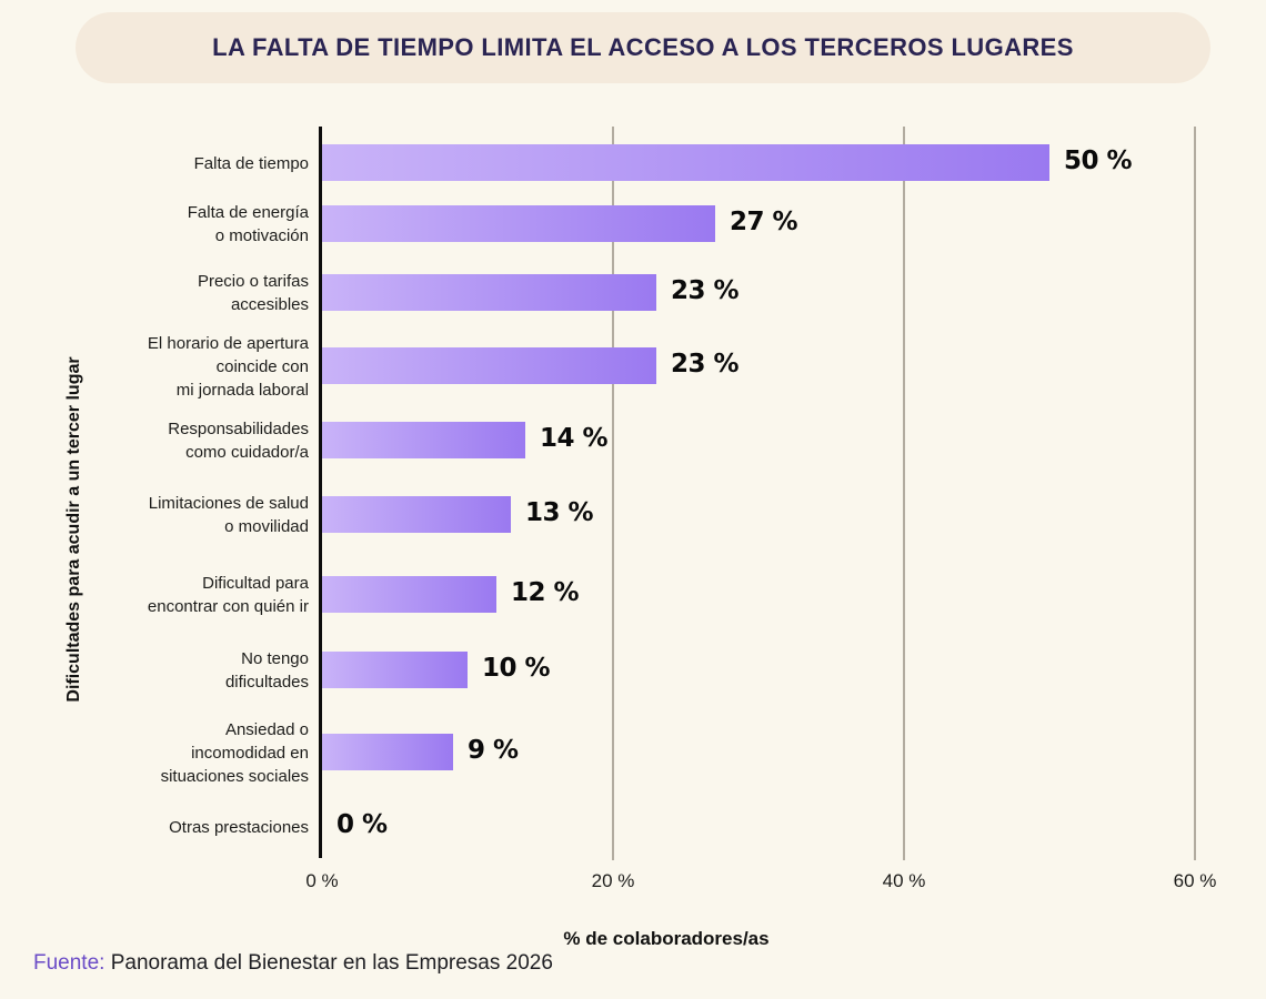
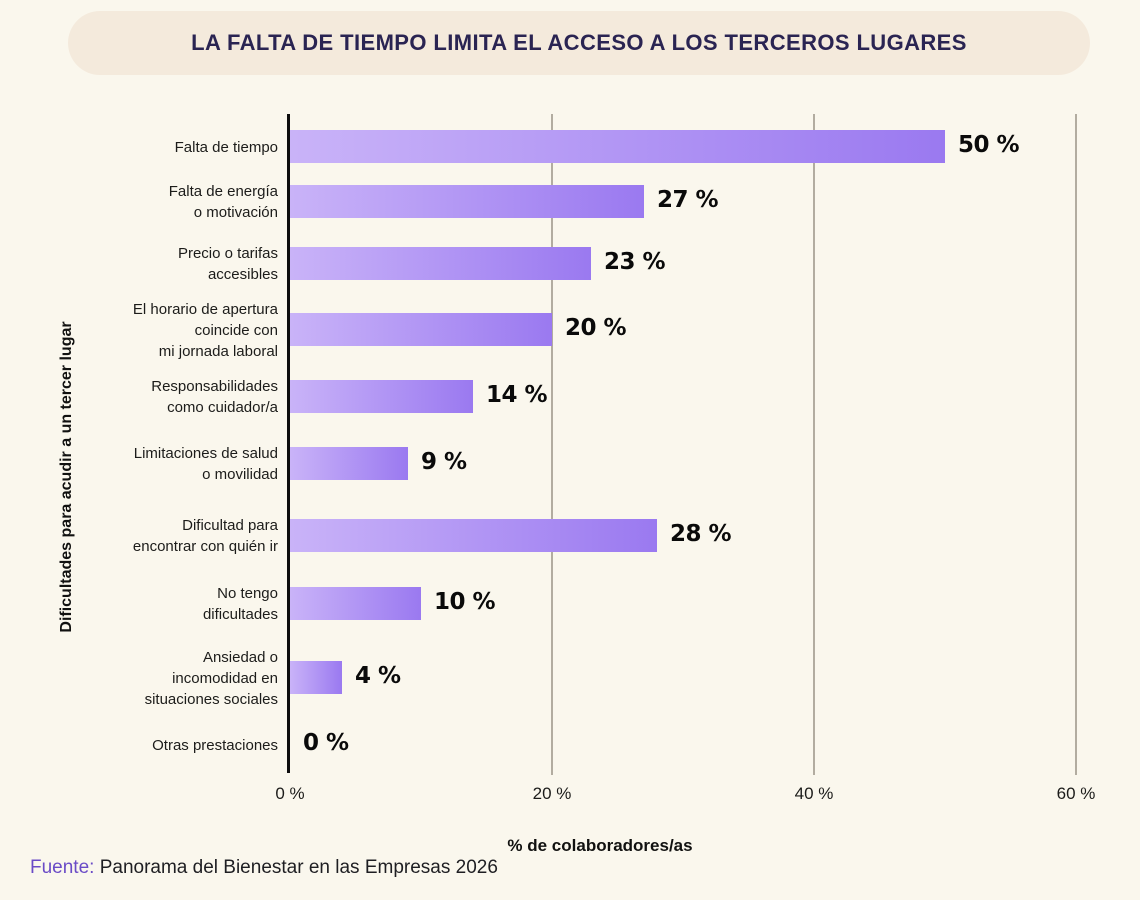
El horario de apertura coincide con mi jornada laboral: 23 -> 20
Limitaciones de salud o movilidad: 13 -> 9
Dificultad para encontrar con quién ir: 12 -> 28
Ansiedad o incomodidad en situaciones sociales: 9 -> 4
